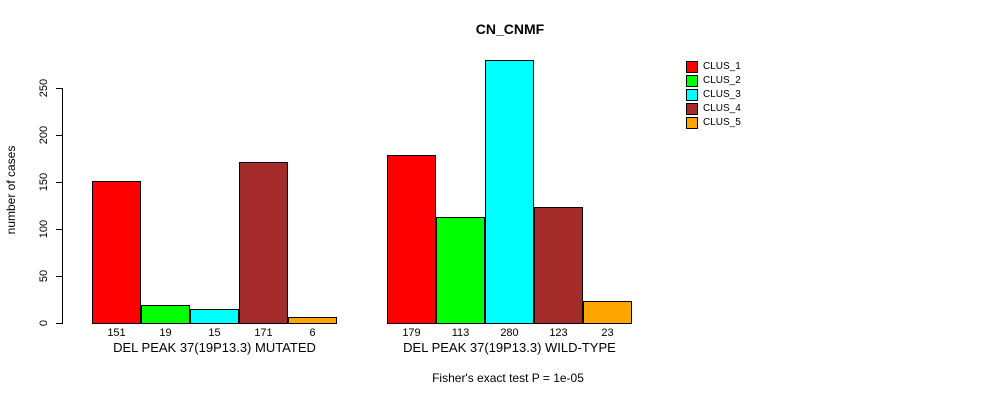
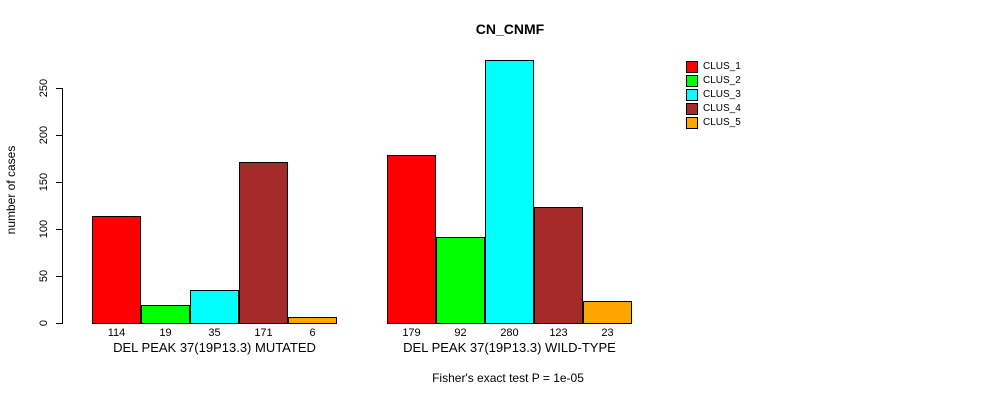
CLUS_1/DEL PEAK 37(19P13.3) MUTATED: 151 -> 114
CLUS_3/DEL PEAK 37(19P13.3) MUTATED: 15 -> 35
CLUS_2/DEL PEAK 37(19P13.3) WILD-TYPE: 113 -> 92
